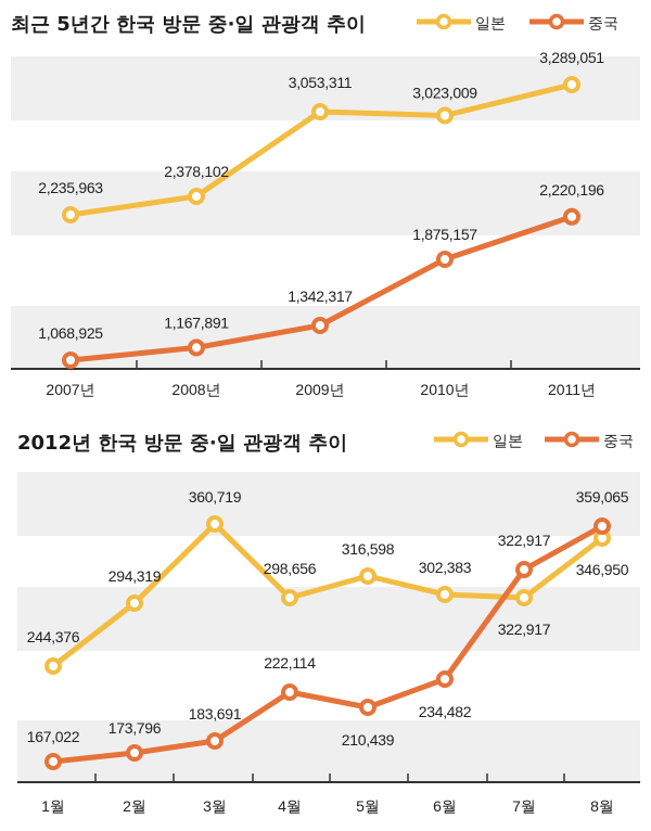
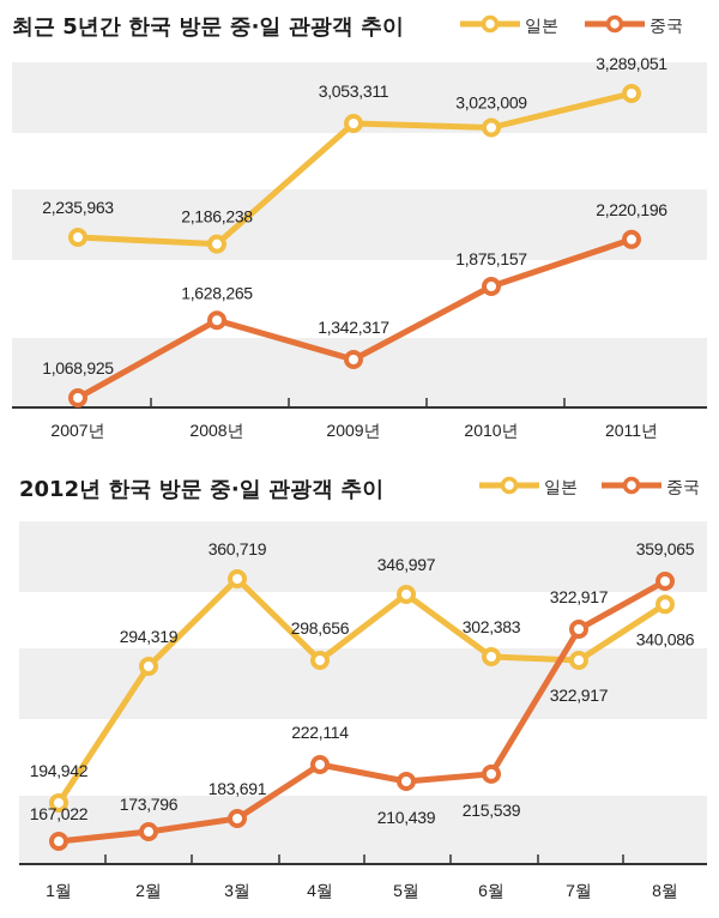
최근 5년간 한국 방문 중·일 관광객 추이/일본/2008년: 2,378,102 -> 2,186,238
최근 5년간 한국 방문 중·일 관광객 추이/중국/2008년: 1,167,891 -> 1,628,265
2012년 한국 방문 중·일 관광객 추이/일본/1월: 244,376 -> 194,942
2012년 한국 방문 중·일 관광객 추이/일본/5월: 316,598 -> 346,997
2012년 한국 방문 중·일 관광객 추이/중국/6월: 234,482 -> 215,539
2012년 한국 방문 중·일 관광객 추이/일본/8월: 346,950 -> 340,086
